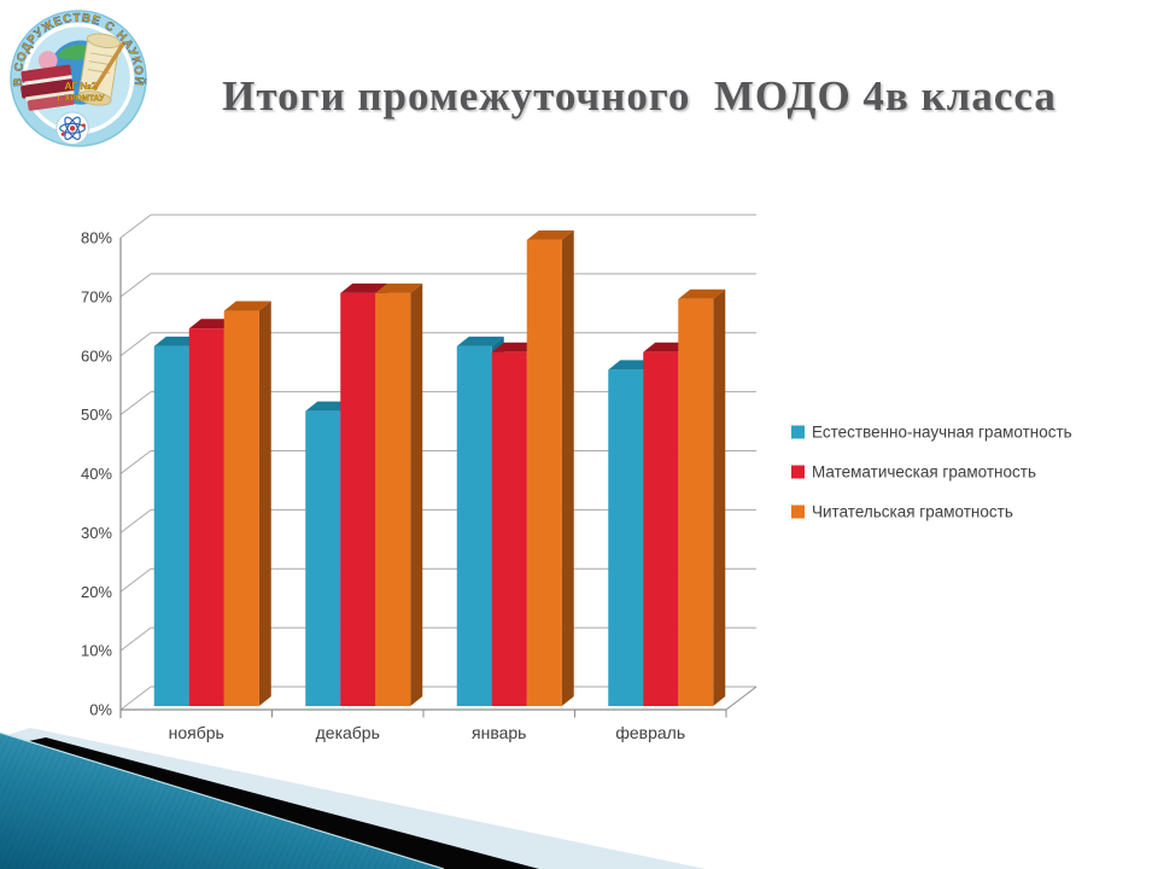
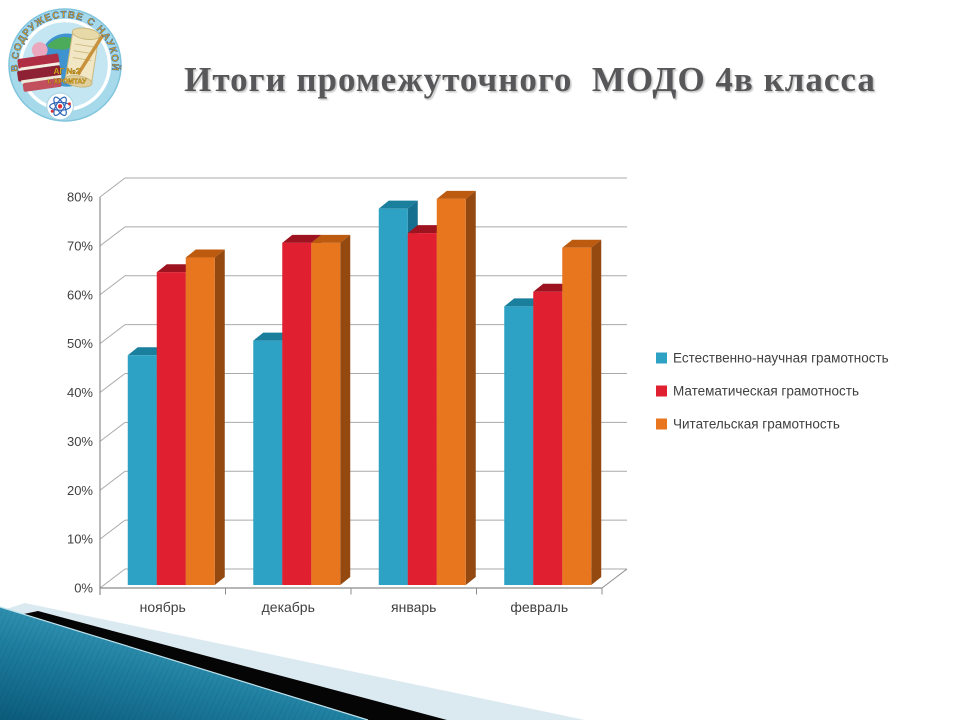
Естественно-научная грамотность/ноябрь: 61% -> 47%
Естественно-научная грамотность/январь: 61% -> 77%
Математическая грамотность/январь: 60% -> 72%
